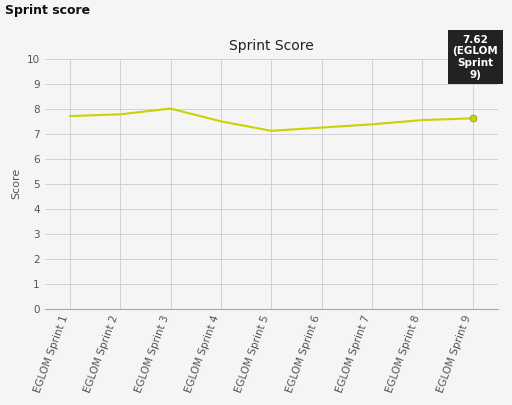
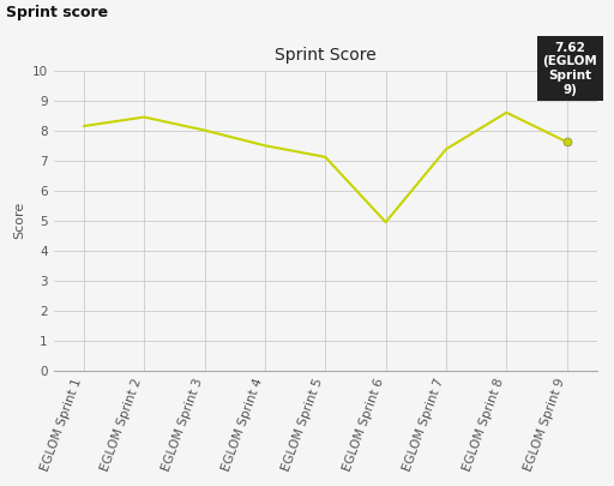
EGLOM Sprint 1: 7.71 -> 8.15
EGLOM Sprint 2: 7.78 -> 8.45
EGLOM Sprint 6: 7.25 -> 4.95
EGLOM Sprint 8: 7.55 -> 8.60
